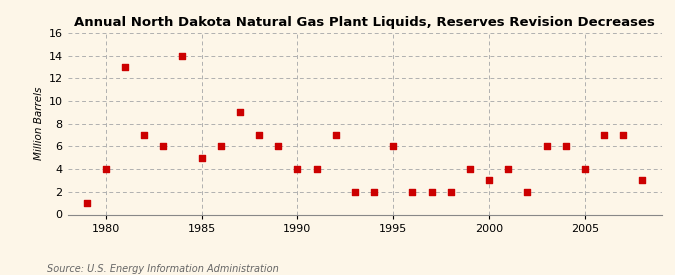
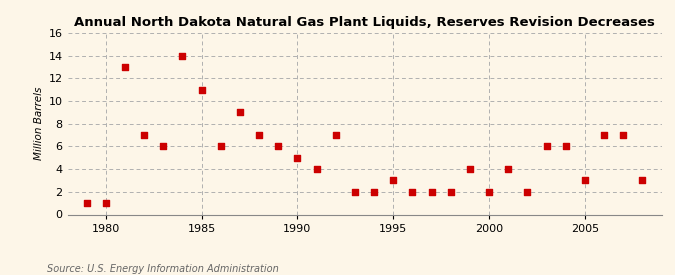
1980: 4 -> 1
1985: 5 -> 11
1990: 4 -> 5
1995: 6 -> 3
2000: 3 -> 2
2005: 4 -> 3
